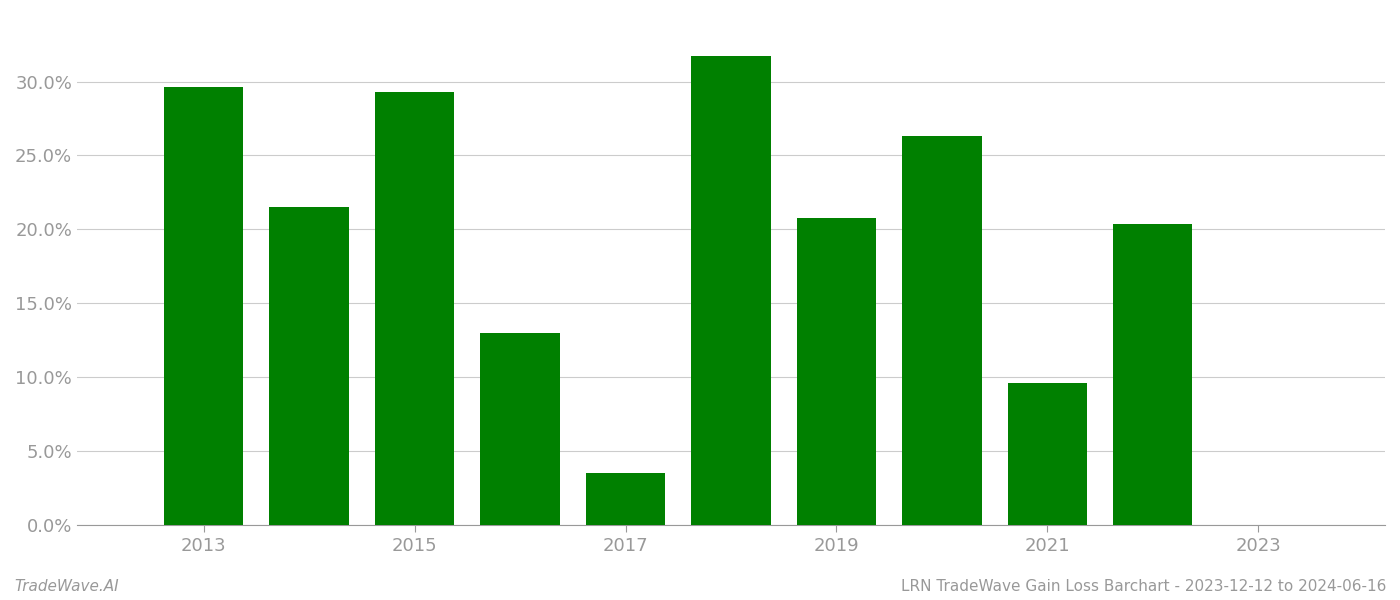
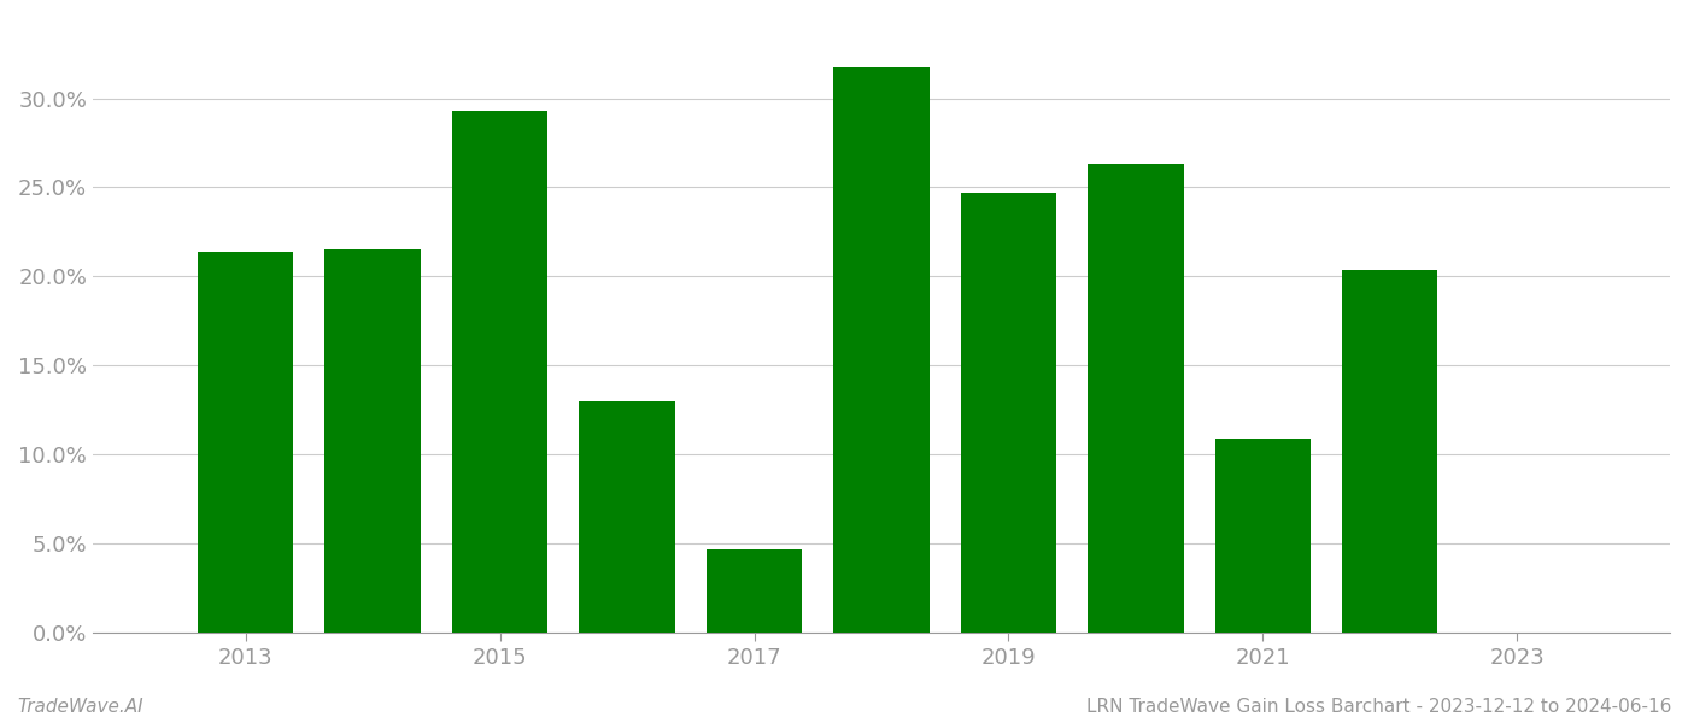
2013: 29.6% -> 21.4%
2017: 3.5% -> 4.7%
2019: 20.8% -> 24.7%
2021: 9.6% -> 10.9%
